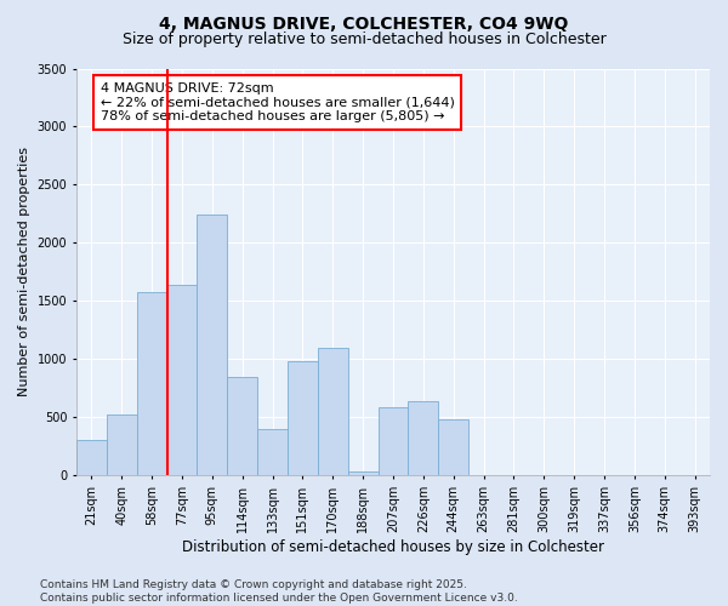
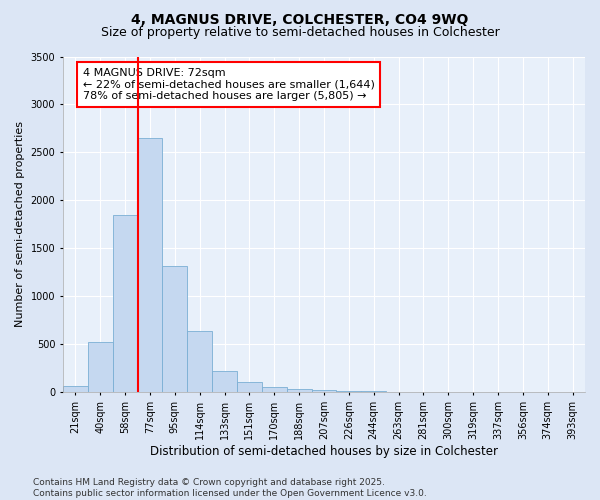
21sqm: 300 -> 60
58sqm: 1580 -> 1850
77sqm: 1640 -> 2650
95sqm: 2240 -> 1310
114sqm: 840 -> 640
133sqm: 400 -> 220
151sqm: 980 -> 100
170sqm: 1100 -> 50
207sqm: 580 -> 20
226sqm: 640 -> 10
244sqm: 480 -> 0
